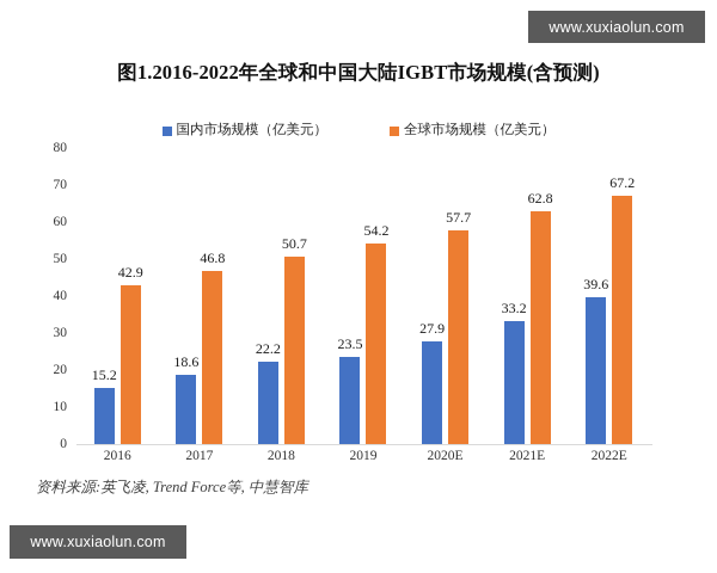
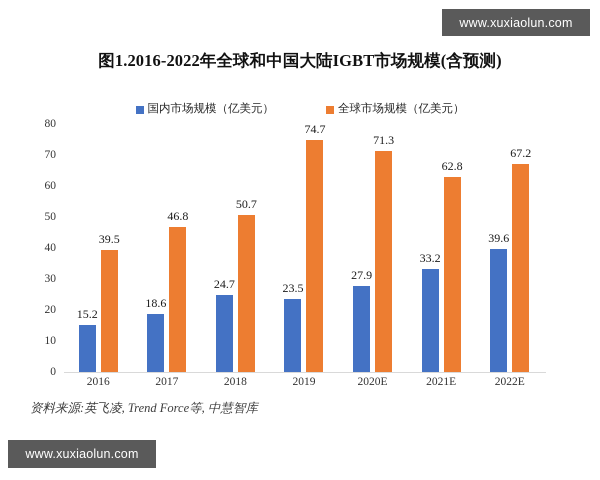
全球市场规模（亿美元）/2016: 42.9 -> 39.5
国内市场规模（亿美元）/2018: 22.2 -> 24.7
全球市场规模（亿美元）/2019: 54.2 -> 74.7
全球市场规模（亿美元）/2020E: 57.7 -> 71.3
